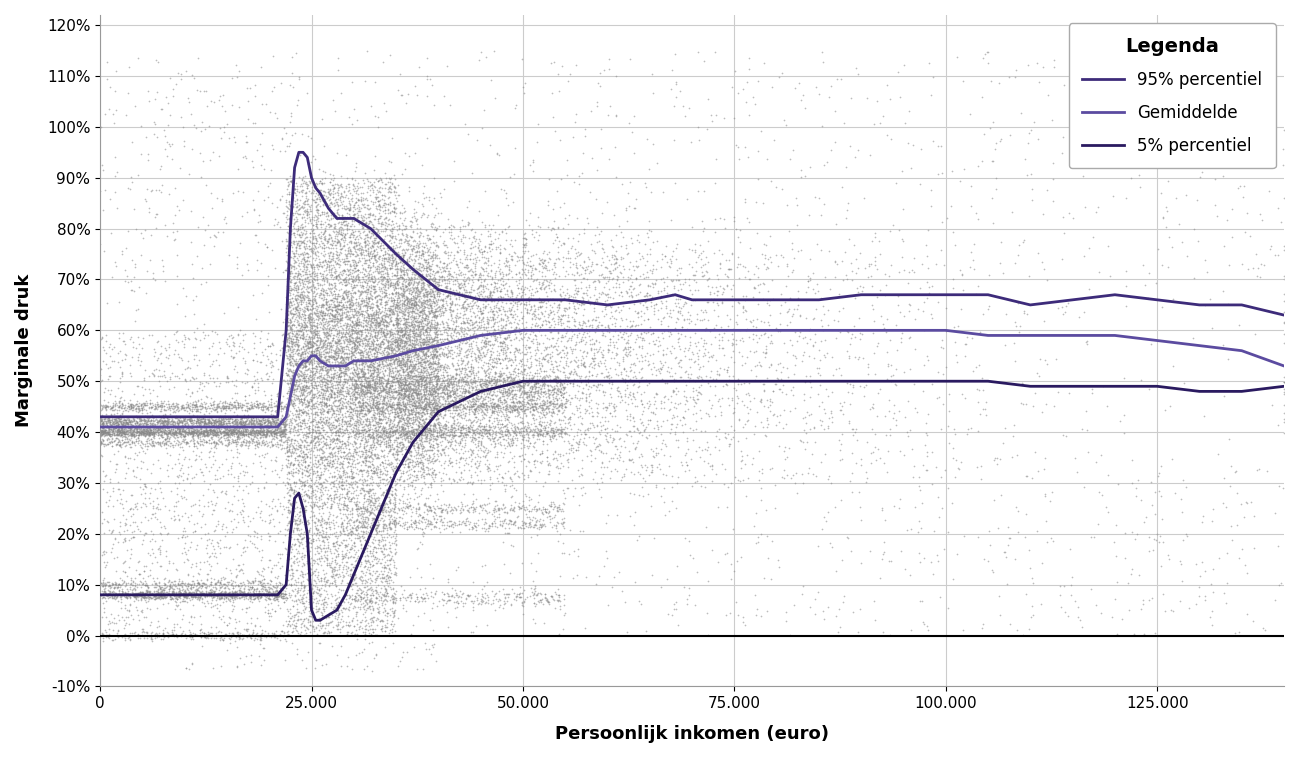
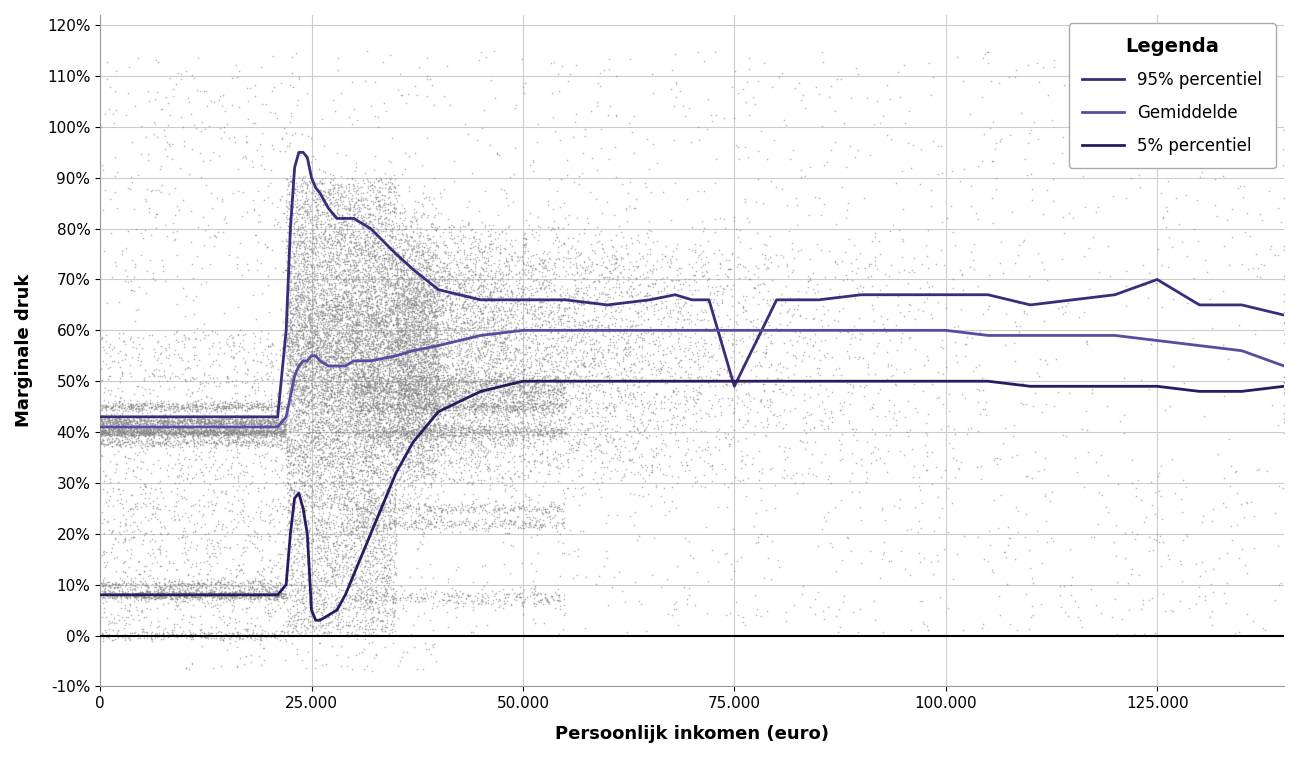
95% percentiel/75.000: 66% -> 49%
95% percentiel/125.000: 66% -> 70%
